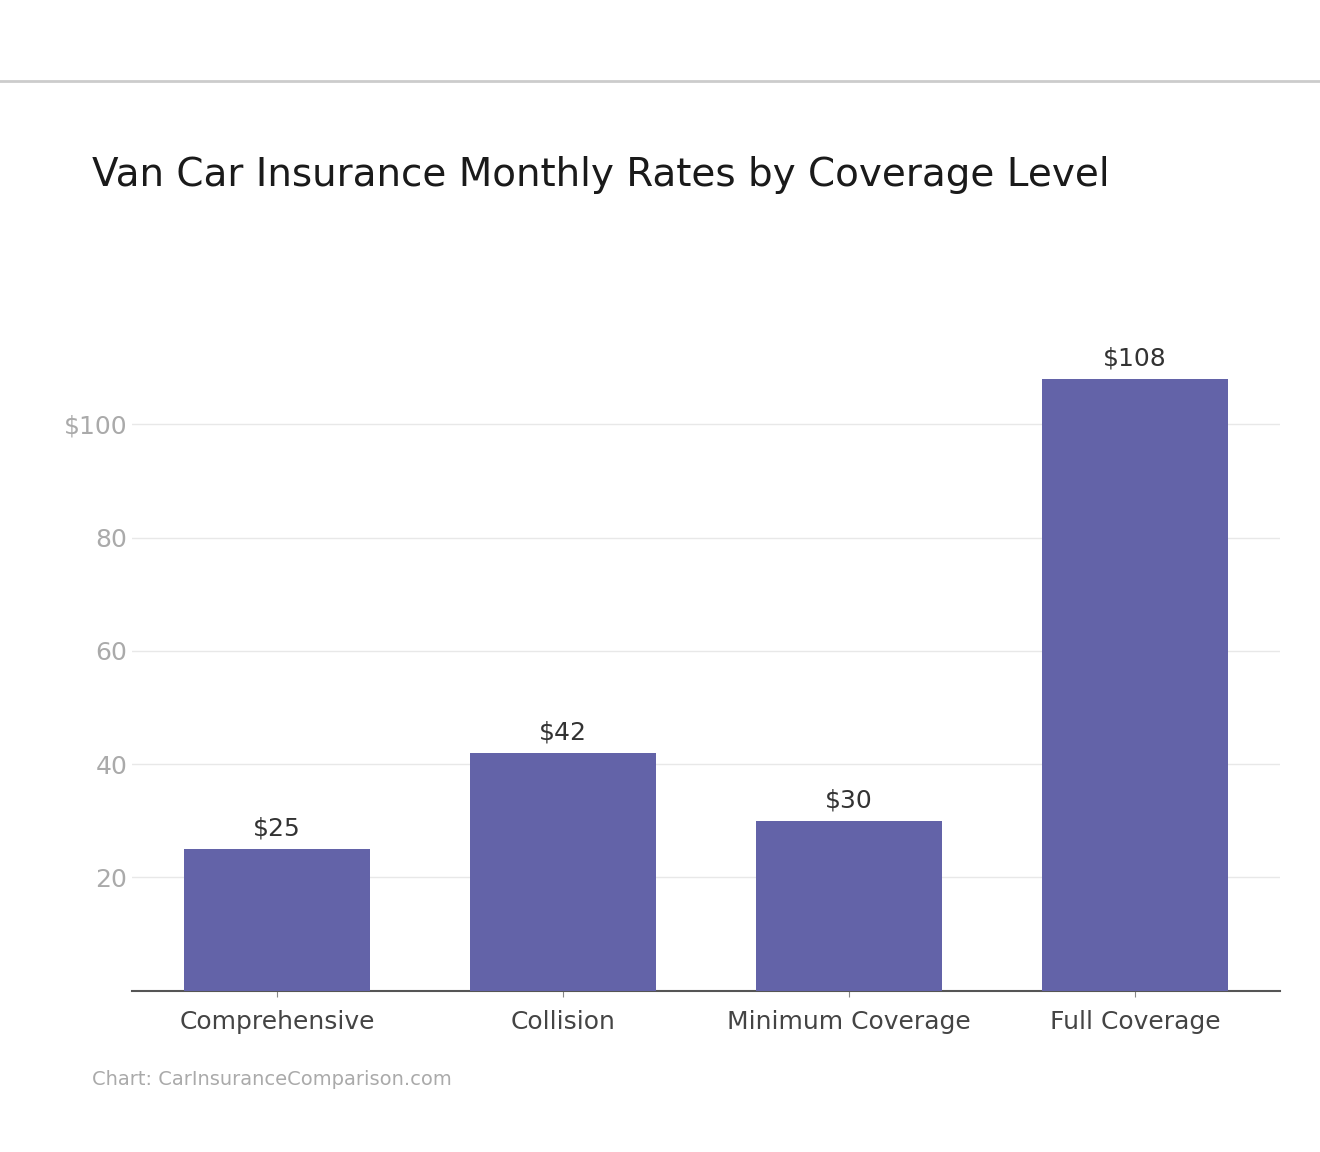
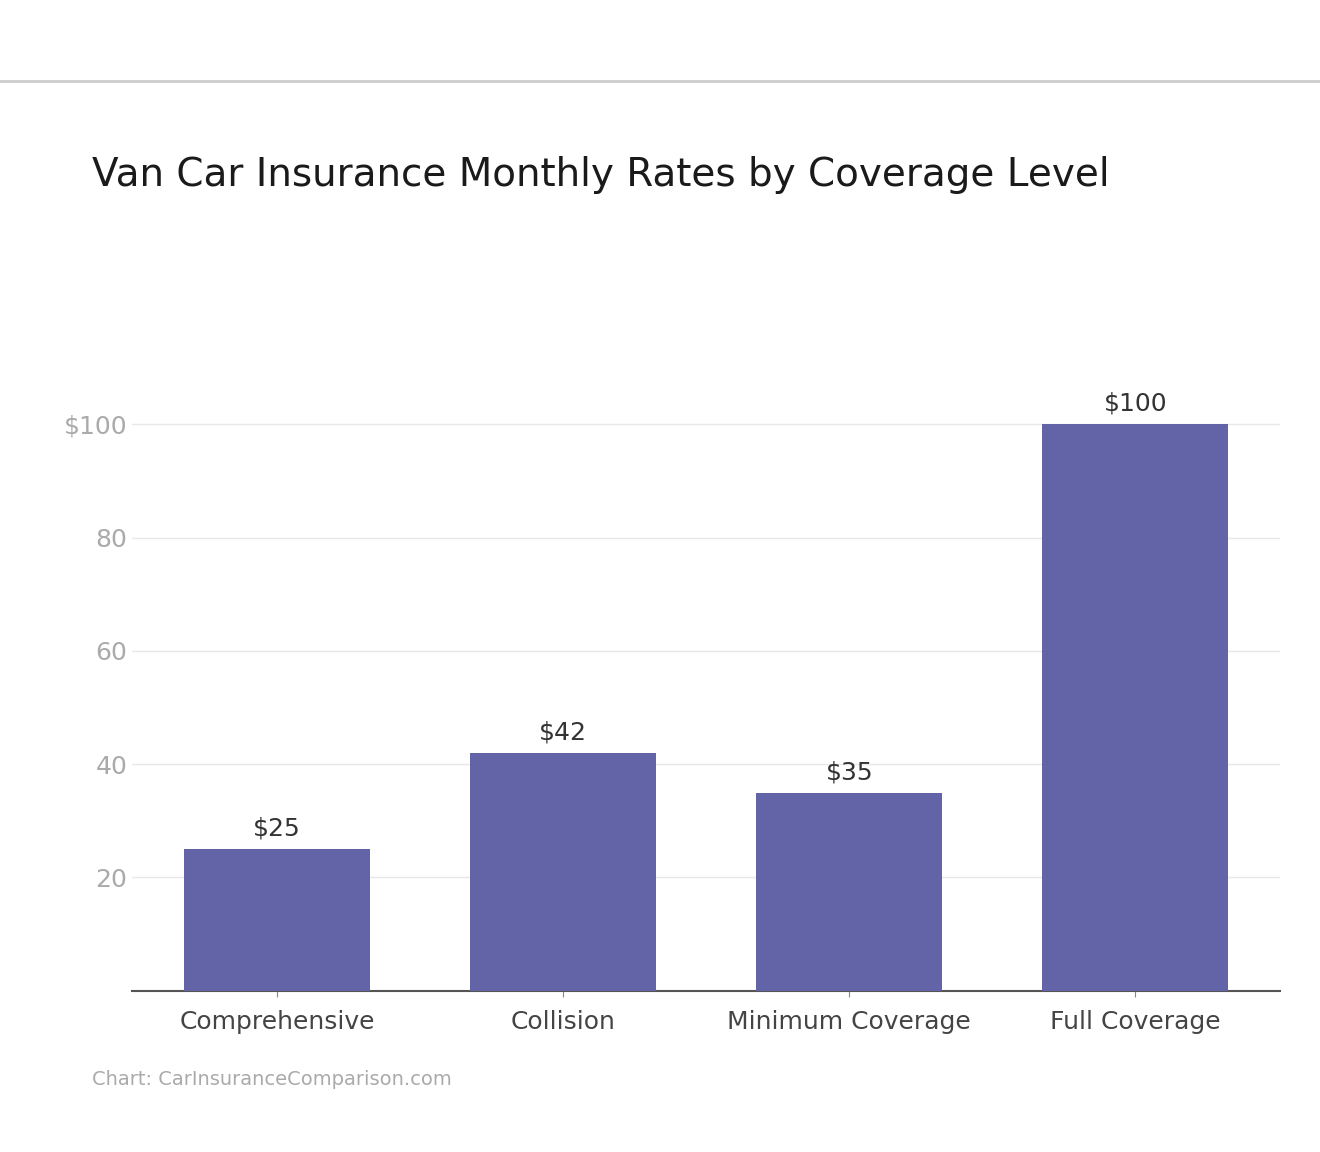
Minimum Coverage: $30 -> $35
Full Coverage: $108 -> $100
